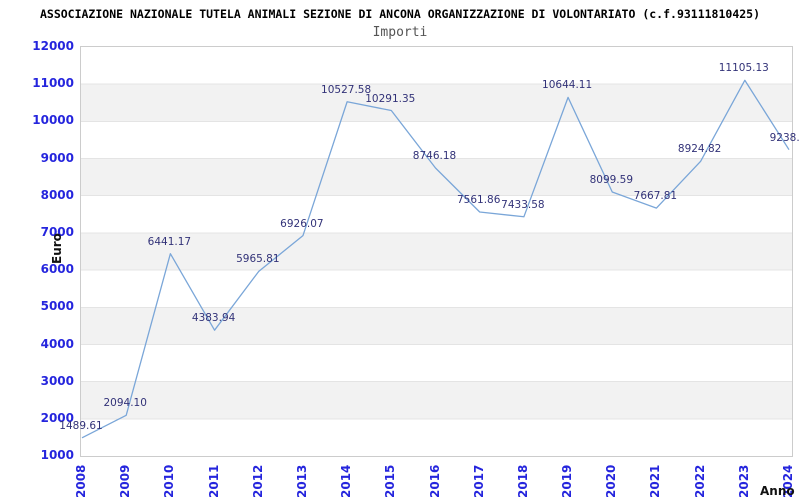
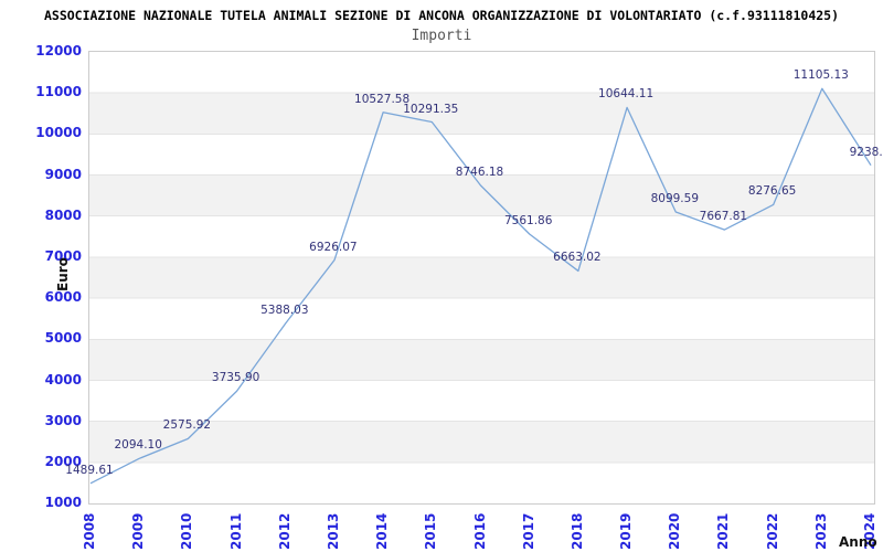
2010: 6441.17 -> 2575.92
2011: 4383.94 -> 3735.90
2012: 5965.81 -> 5388.03
2018: 7433.58 -> 6663.02
2022: 8924.82 -> 8276.65
